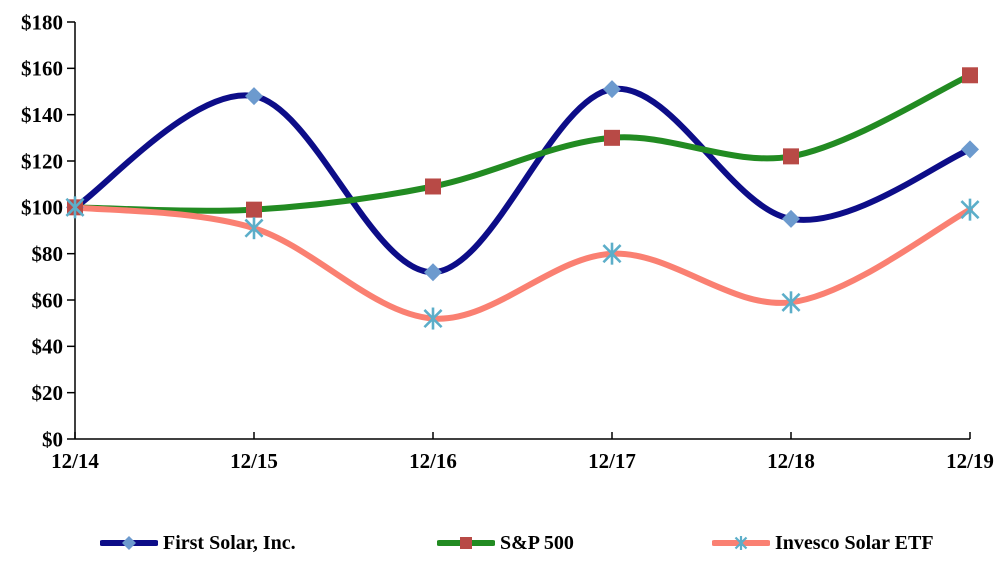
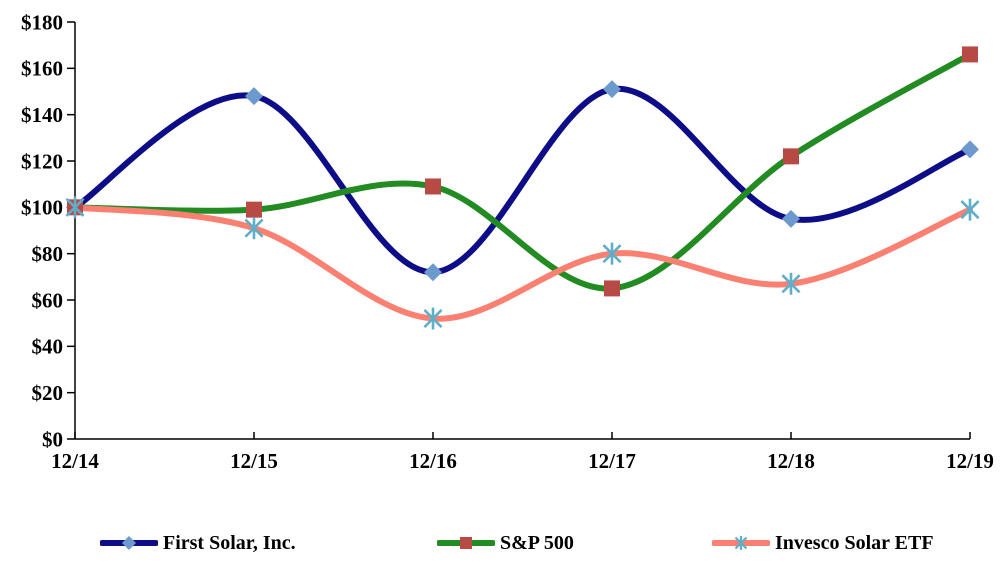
S&P 500/12/17: $130 -> $65
Invesco Solar ETF/12/18: $59 -> $67
S&P 500/12/19: $157 -> $166
